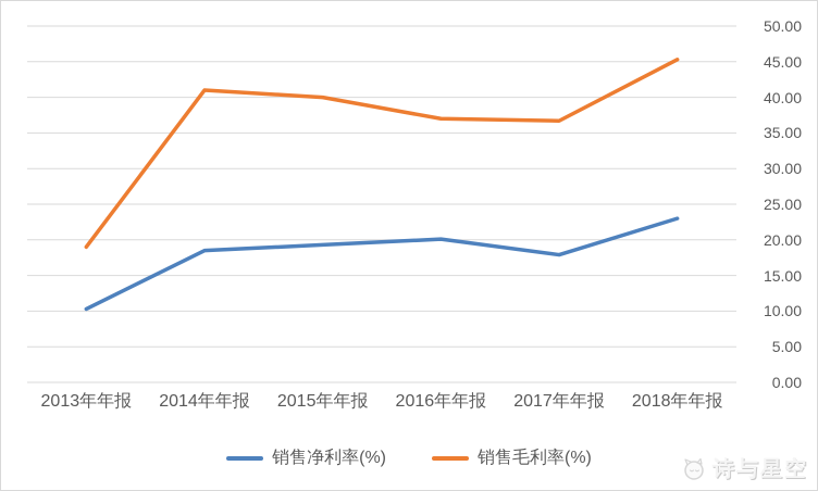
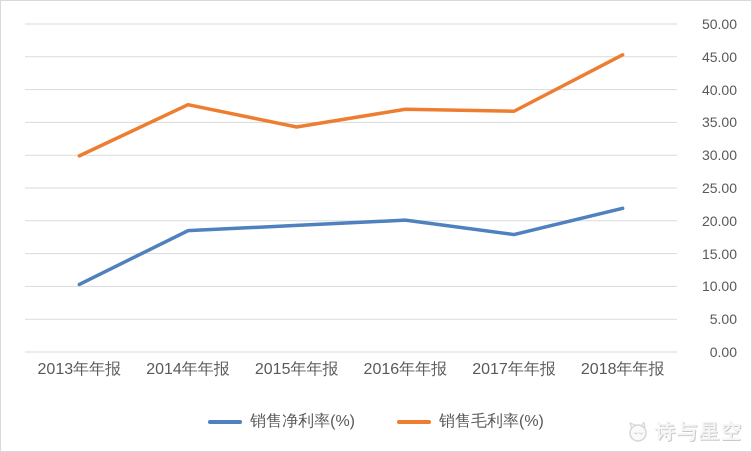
销售毛利率(%)/2013年年报: 19 -> 30
销售毛利率(%)/2014年年报: 41 -> 38
销售毛利率(%)/2015年年报: 40 -> 34
销售净利率(%)/2018年年报: 23 -> 22
